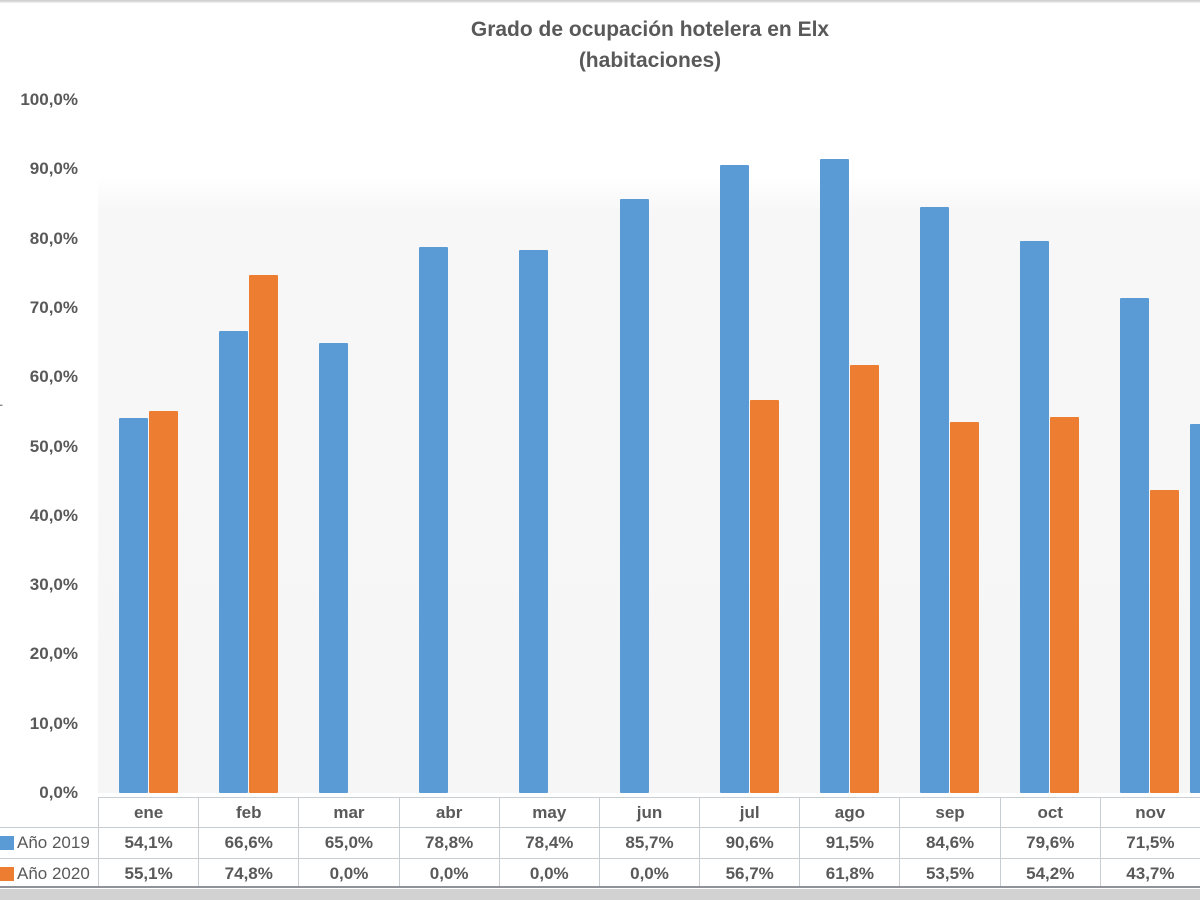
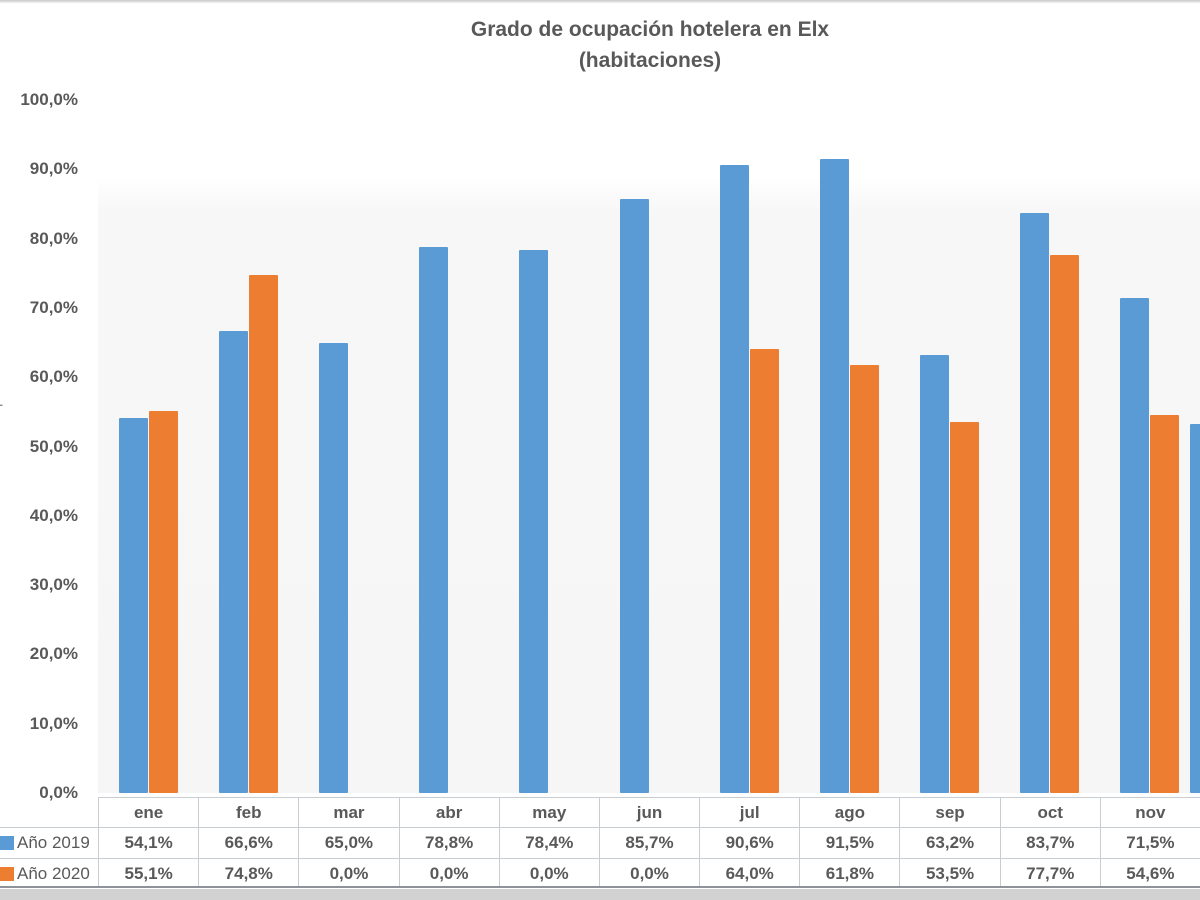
Año 2020/jul: 56,7% -> 64,0%
Año 2019/sep: 84,6% -> 63,2%
Año 2019/oct: 79,6% -> 83,7%
Año 2020/oct: 54,2% -> 77,7%
Año 2020/nov: 43,7% -> 54,6%
